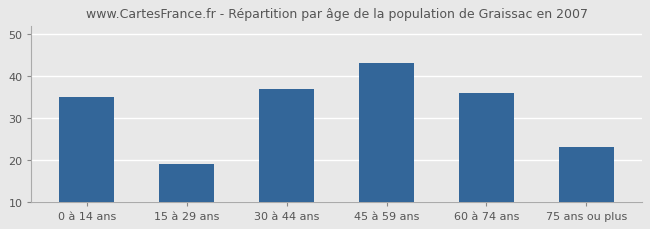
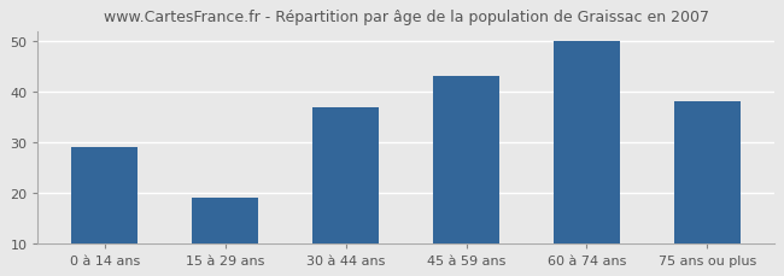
0 à 14 ans: 35 -> 29
60 à 74 ans: 36 -> 50
75 ans ou plus: 23 -> 38
